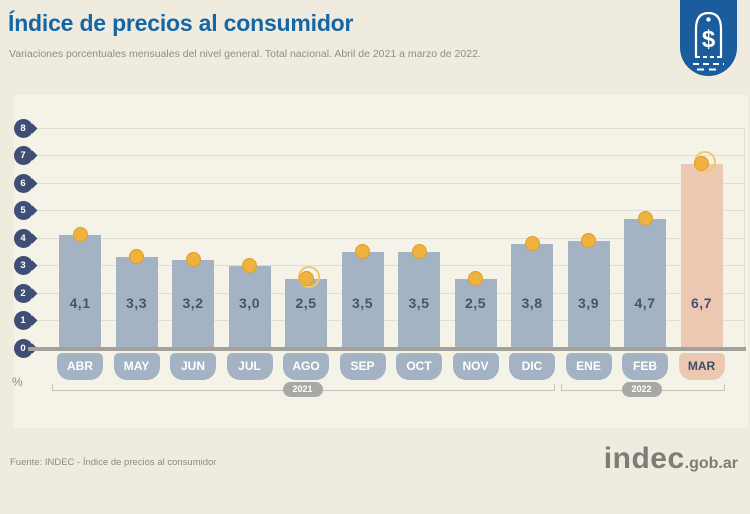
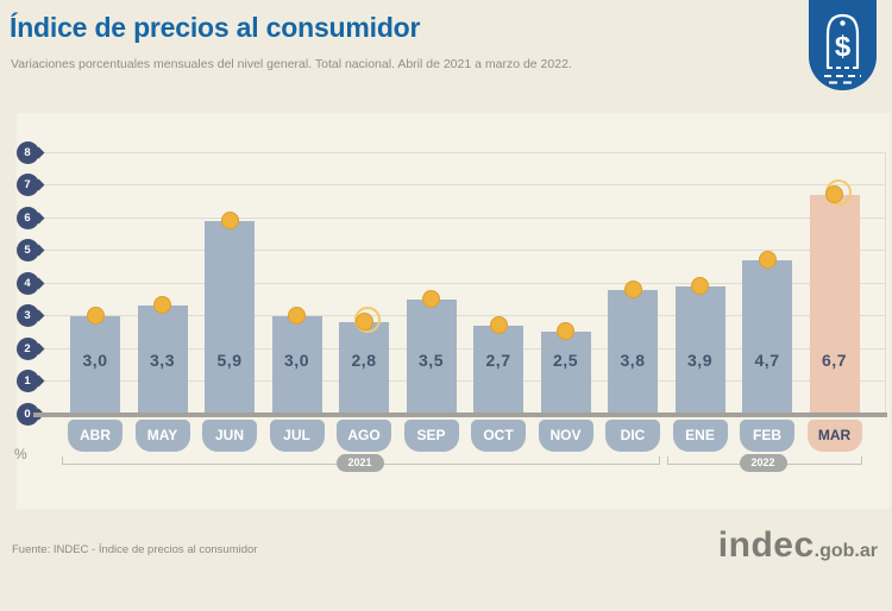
ABR: 4,1 -> 3,0
JUN: 3,2 -> 5,9
AGO: 2,5 -> 2,8
OCT: 3,5 -> 2,7
